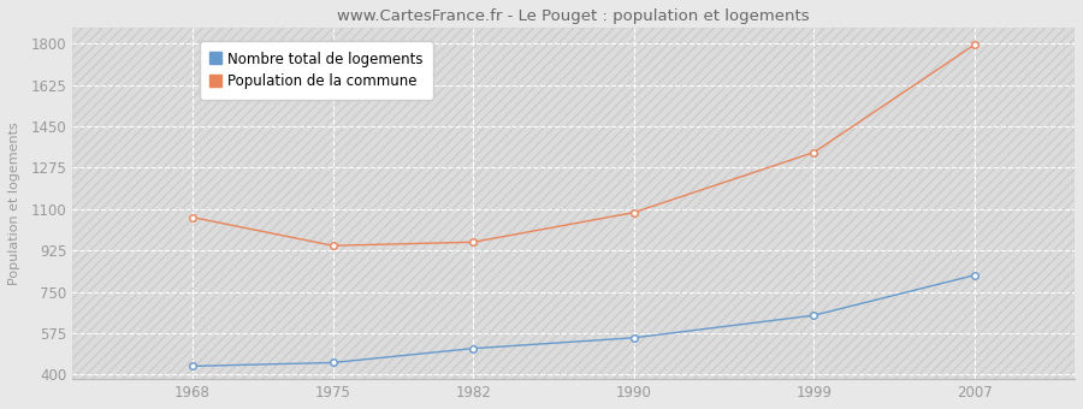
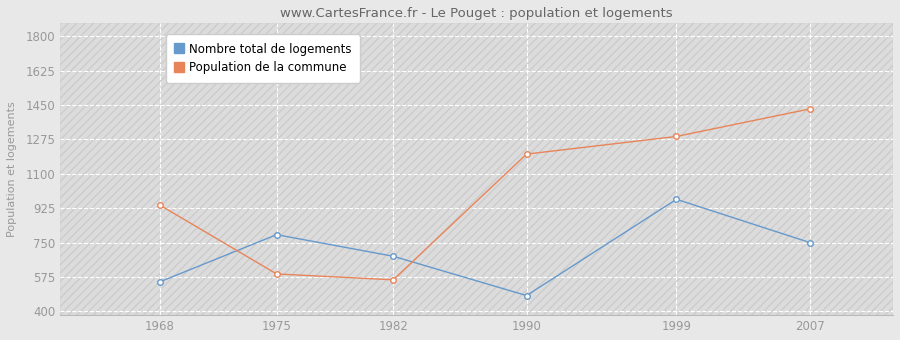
Nombre total de logements/1968: 440 -> 550
Population de la commune/1968: 1060 -> 940
Nombre total de logements/1975: 450 -> 790
Population de la commune/1975: 940 -> 590
Nombre total de logements/1982: 510 -> 680
Population de la commune/1982: 960 -> 560
Nombre total de logements/1990: 560 -> 480
Population de la commune/1990: 1080 -> 1200
Nombre total de logements/1999: 650 -> 970
Population de la commune/1999: 1340 -> 1290
Nombre total de logements/2007: 820 -> 750
Population de la commune/2007: 1800 -> 1430
